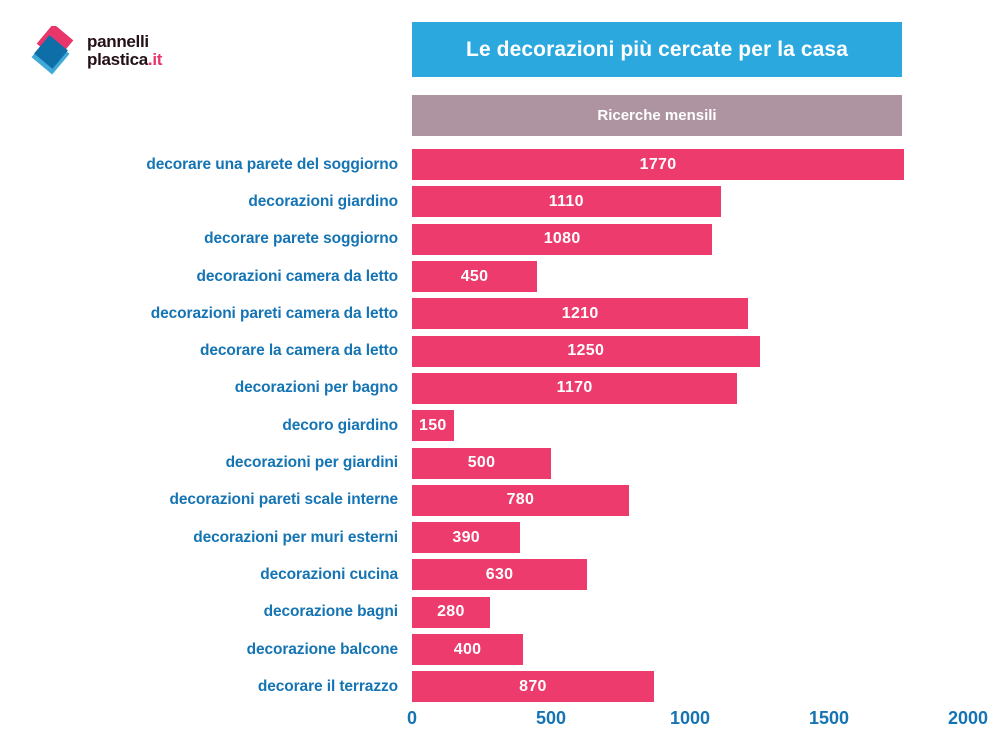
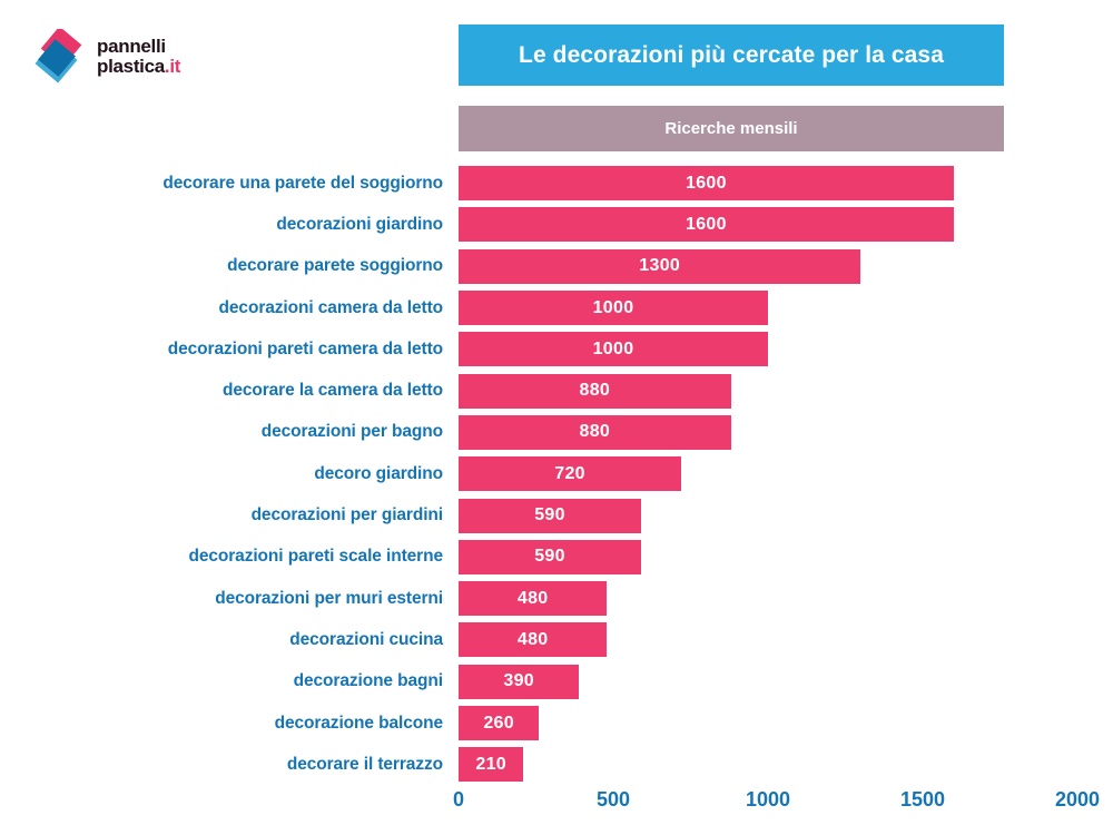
decorare una parete del soggiorno: 1770 -> 1600
decorazioni giardino: 1110 -> 1600
decorare parete soggiorno: 1080 -> 1300
decorazioni camera da letto: 450 -> 1000
decorazioni pareti camera da letto: 1210 -> 1000
decorare la camera da letto: 1250 -> 880
decorazioni per bagno: 1170 -> 880
decoro giardino: 150 -> 720
decorazioni per giardini: 500 -> 590
decorazioni pareti scale interne: 780 -> 590
decorazioni per muri esterni: 390 -> 480
decorazioni cucina: 630 -> 480
decorazione bagni: 280 -> 390
decorazione balcone: 400 -> 260
decorare il terrazzo: 870 -> 210
